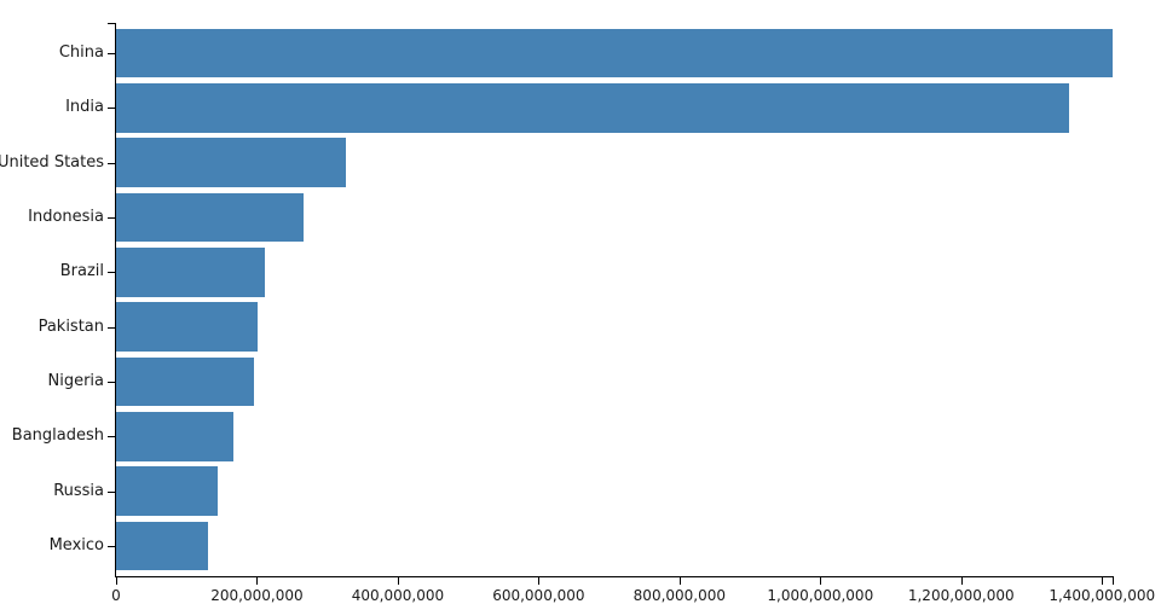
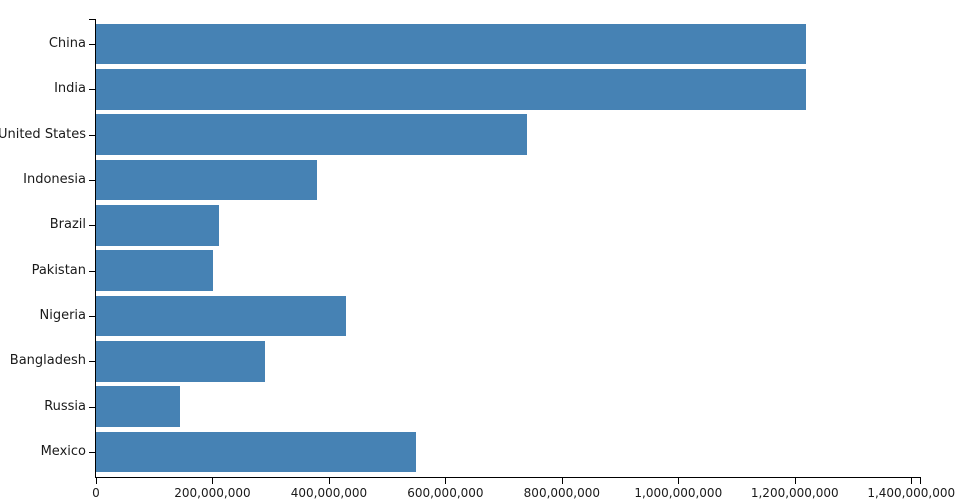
China: 1420000000 -> 1220000000
India: 1350000000 -> 1220000000
United States: 330000000 -> 740000000
Indonesia: 270000000 -> 380000000
Nigeria: 200000000 -> 430000000
Bangladesh: 170000000 -> 290000000
Mexico: 130000000 -> 550000000
